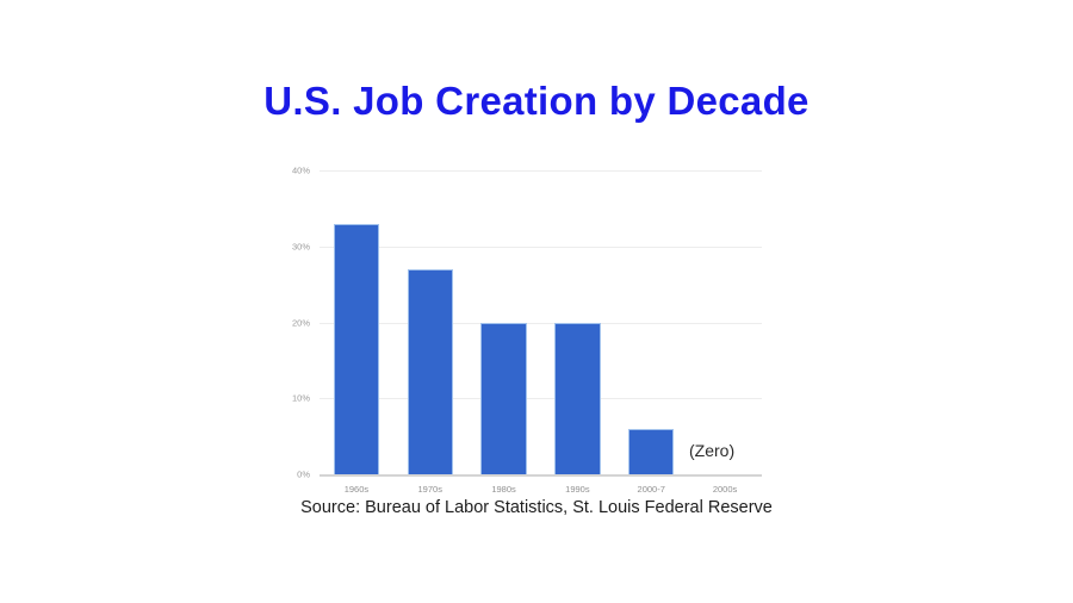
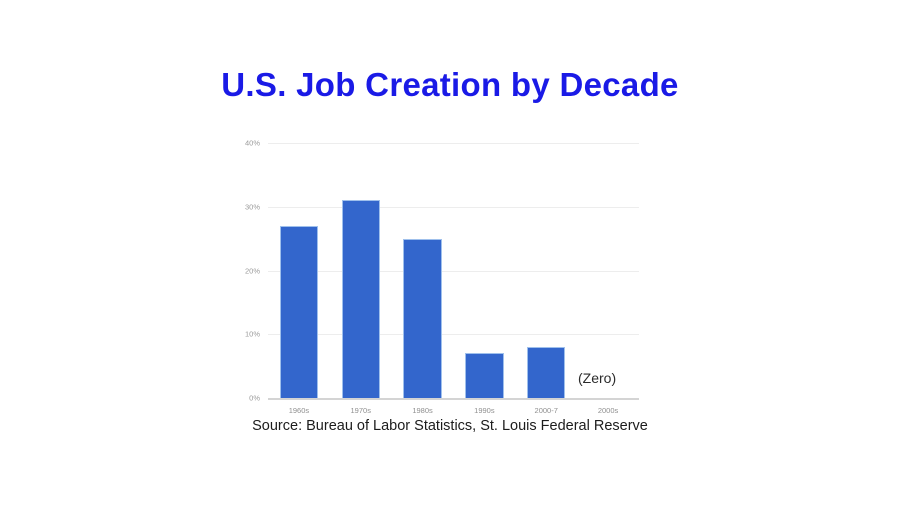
1960s: 33% -> 27%
1970s: 27% -> 31%
1980s: 20% -> 25%
1990s: 20% -> 7%
2000-7: 6% -> 8%
